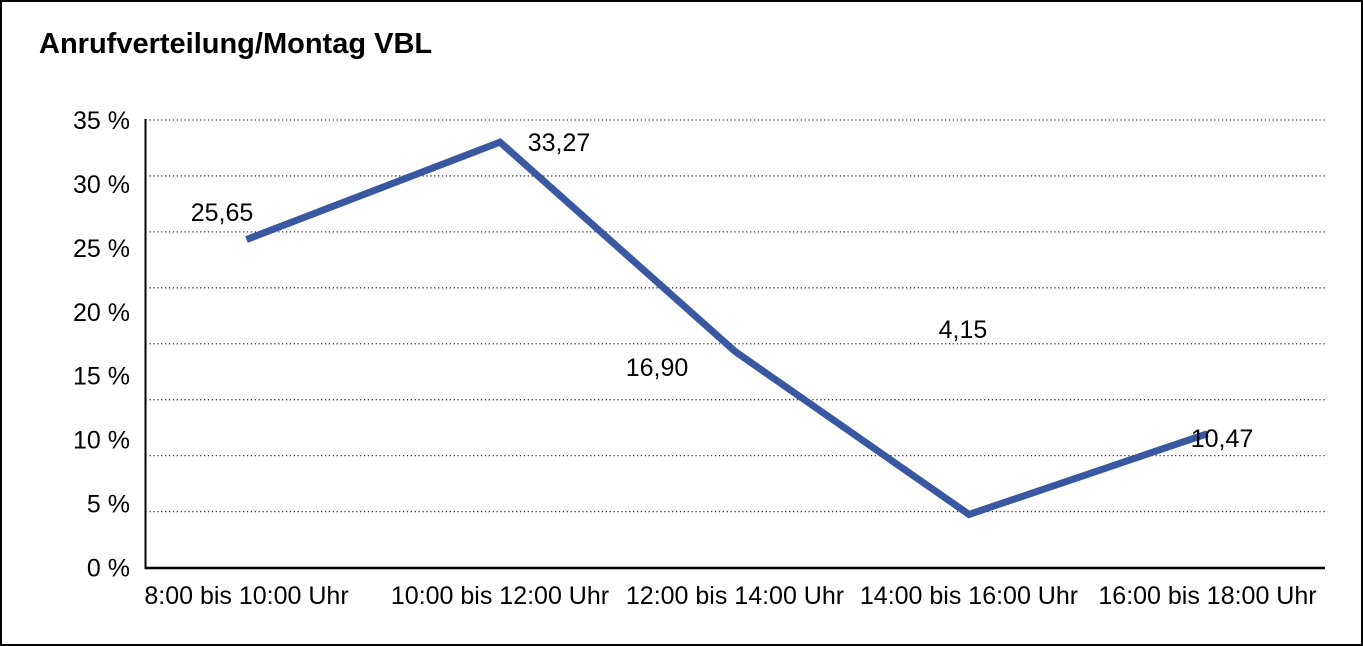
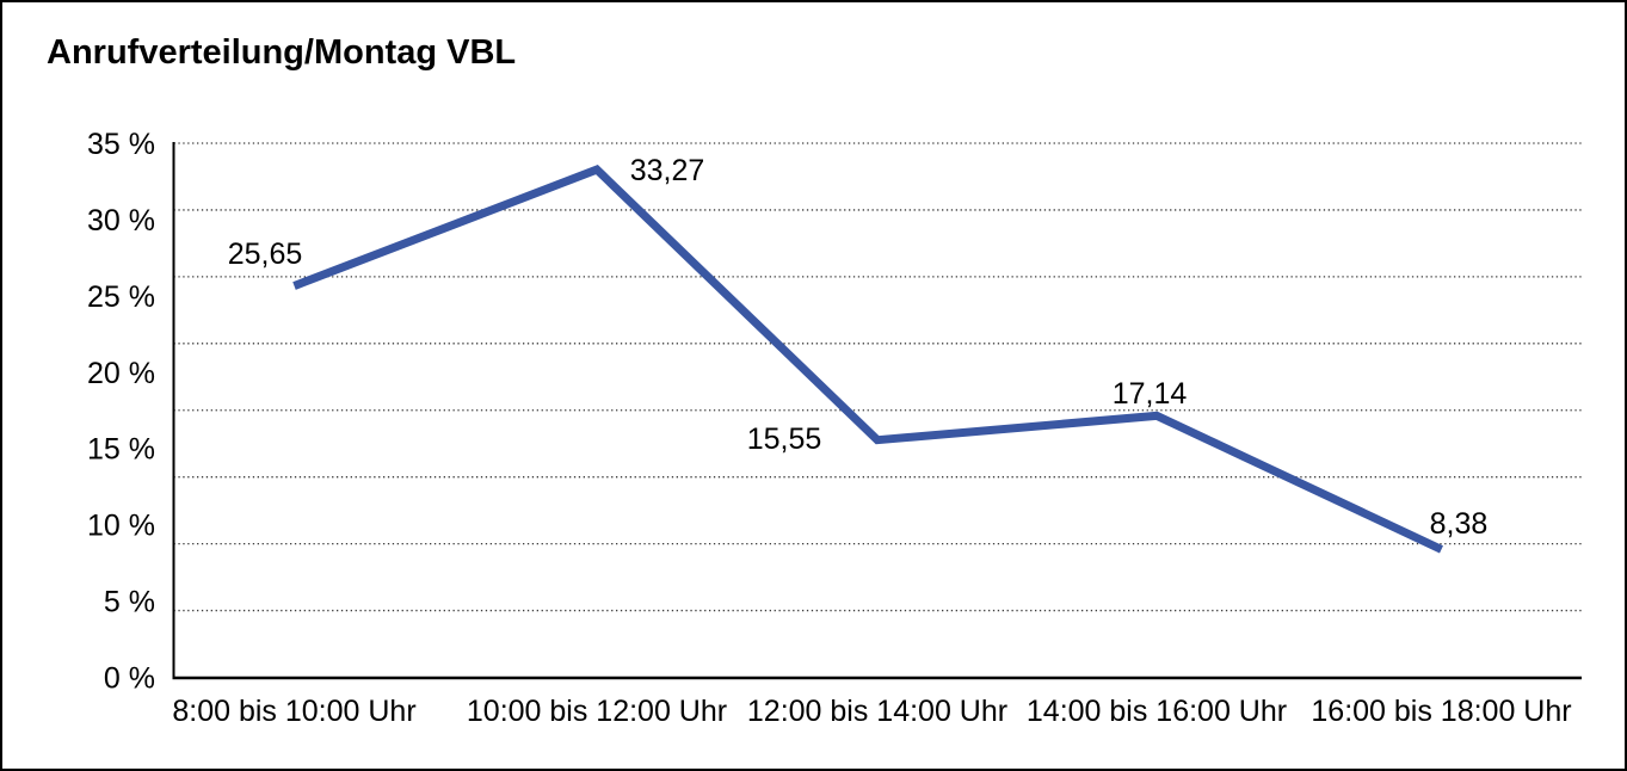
12:00 bis 14:00 Uhr: 16,90 -> 15,55
14:00 bis 16:00 Uhr: 4,15 -> 17,14
16:00 bis 18:00 Uhr: 10,47 -> 8,38
